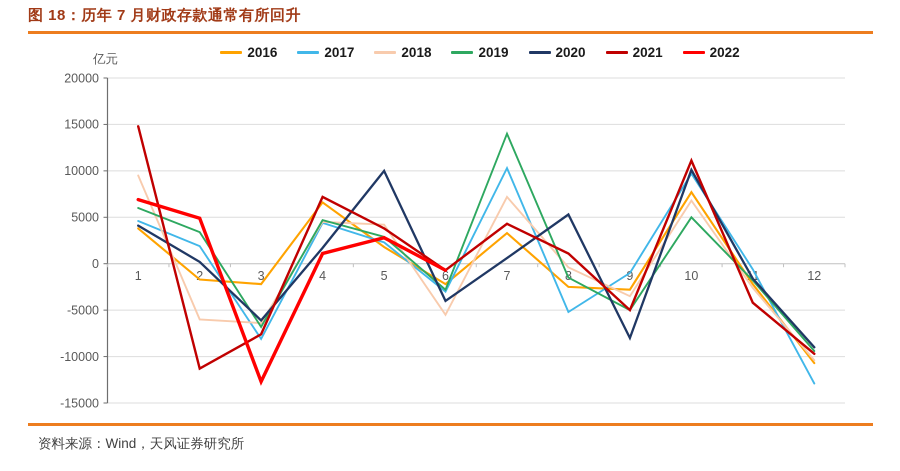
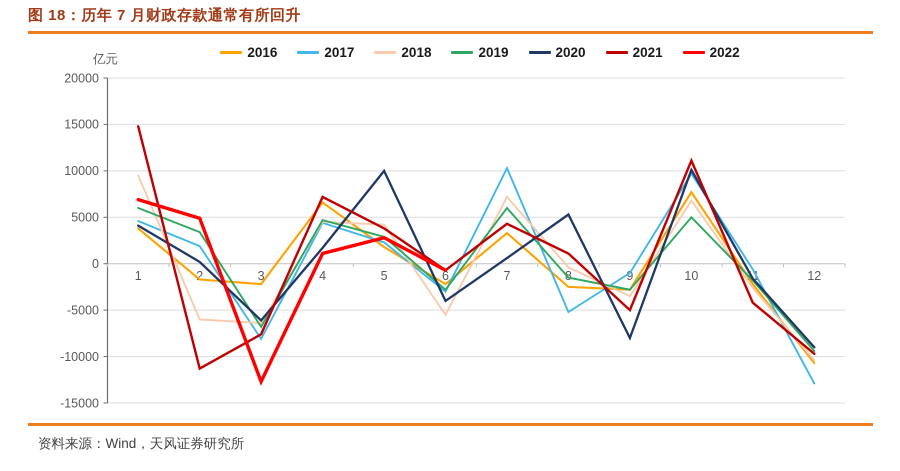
2019/7: 14000 -> 6000
2019/9: -5000 -> -3000
